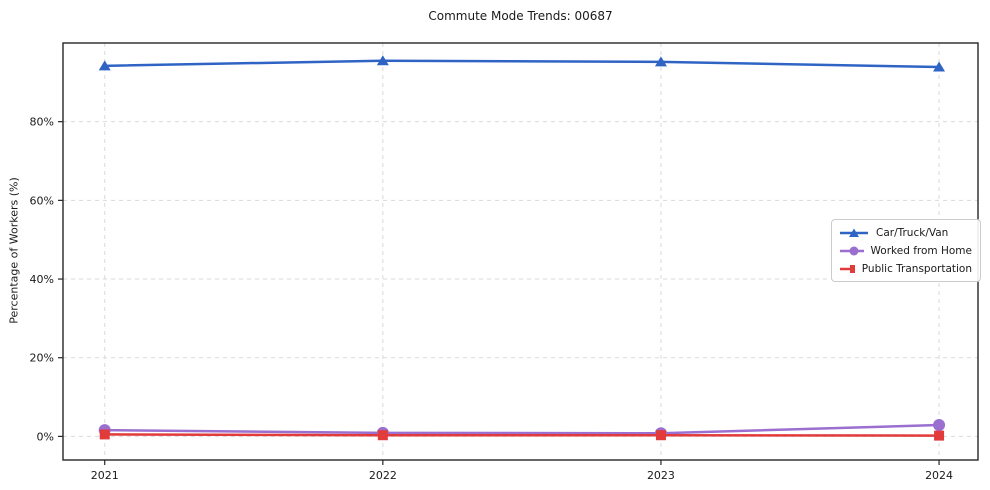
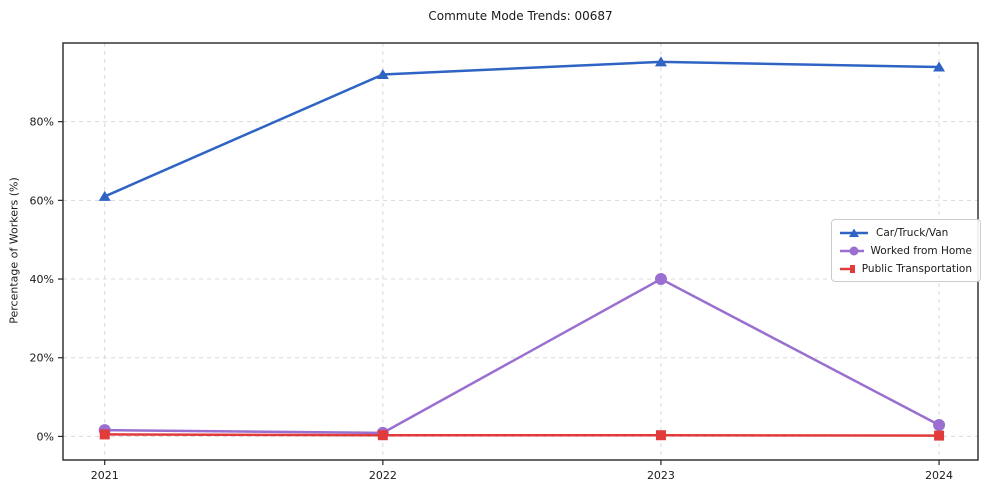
Car/Truck/Van/2021: 94% -> 61%
Car/Truck/Van/2022: 96% -> 92%
Worked from Home/2023: 1% -> 40%
